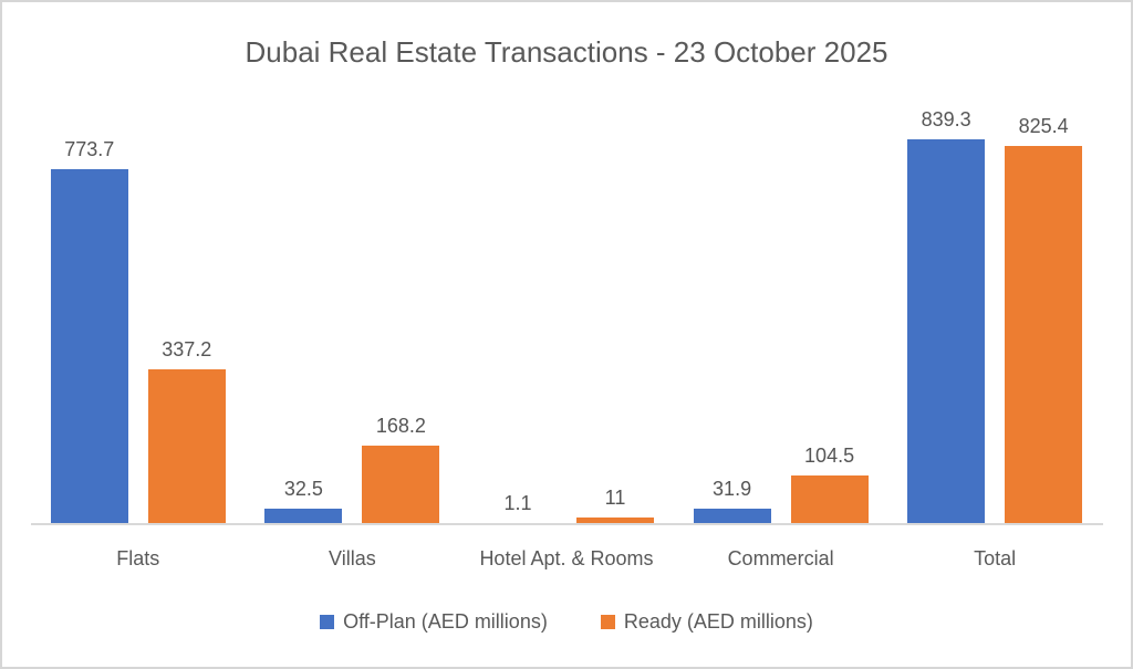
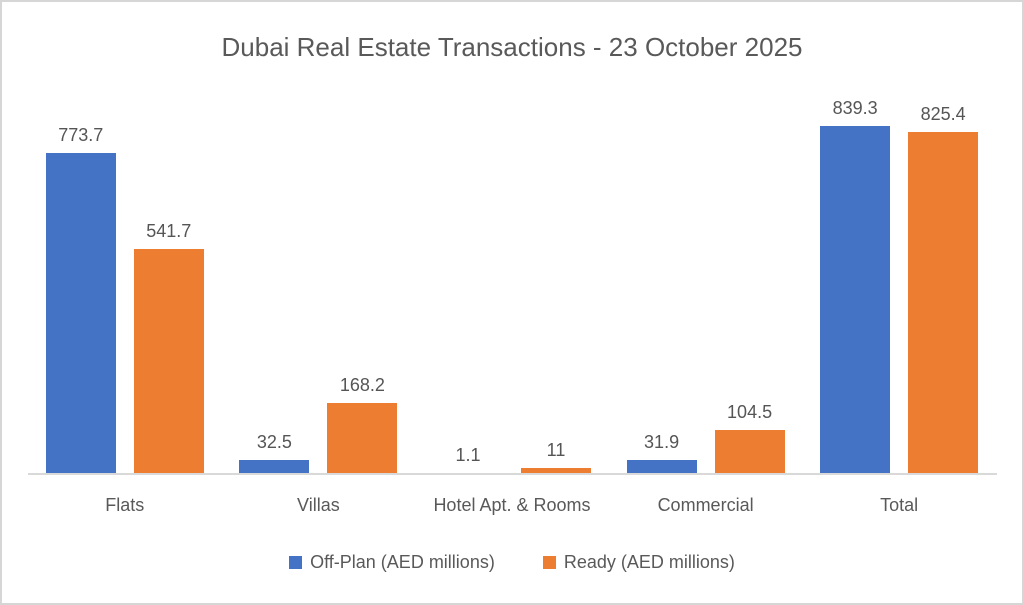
Ready (AED millions)/Flats: 337.2 -> 541.7
